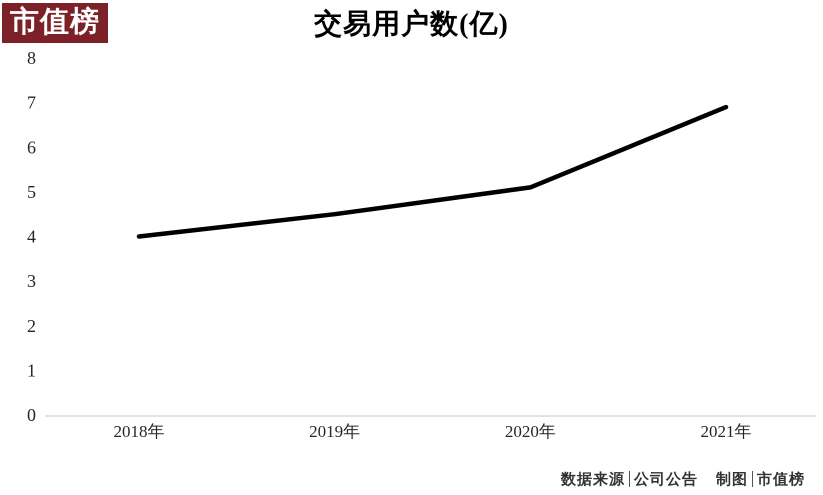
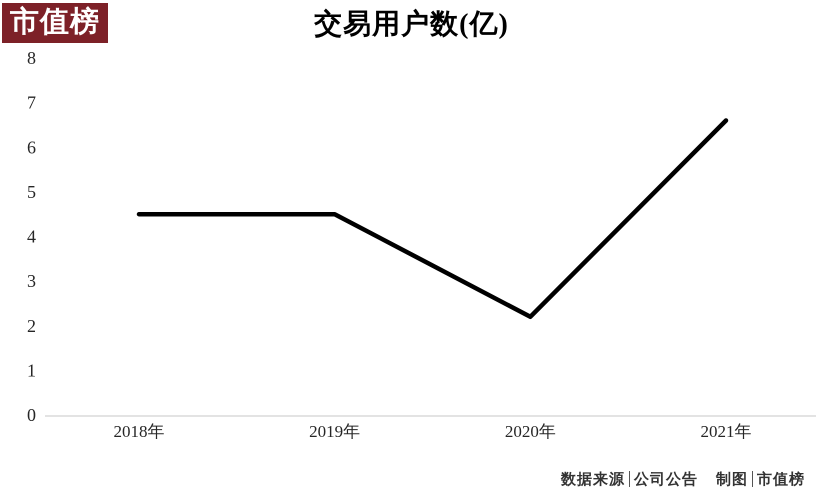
2018年: 4.0 -> 4.5
2020年: 5.1 -> 2.2
2021年: 6.9 -> 6.6
